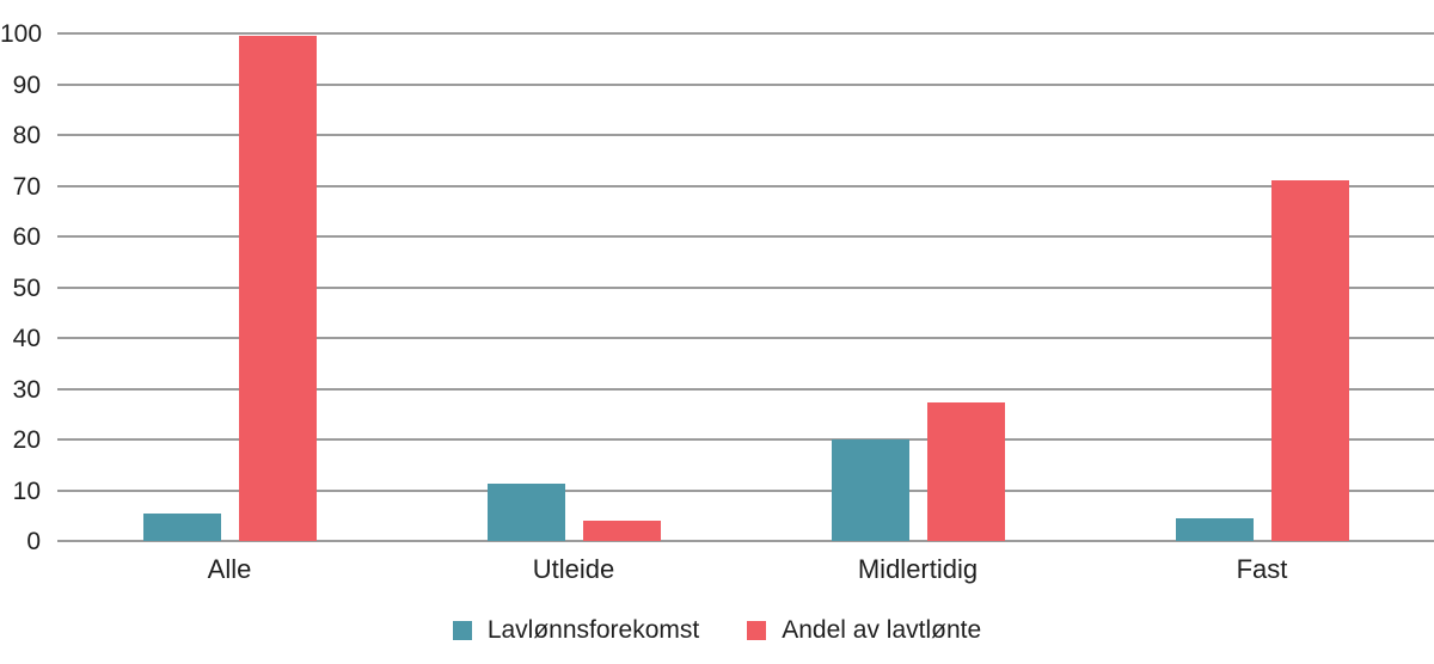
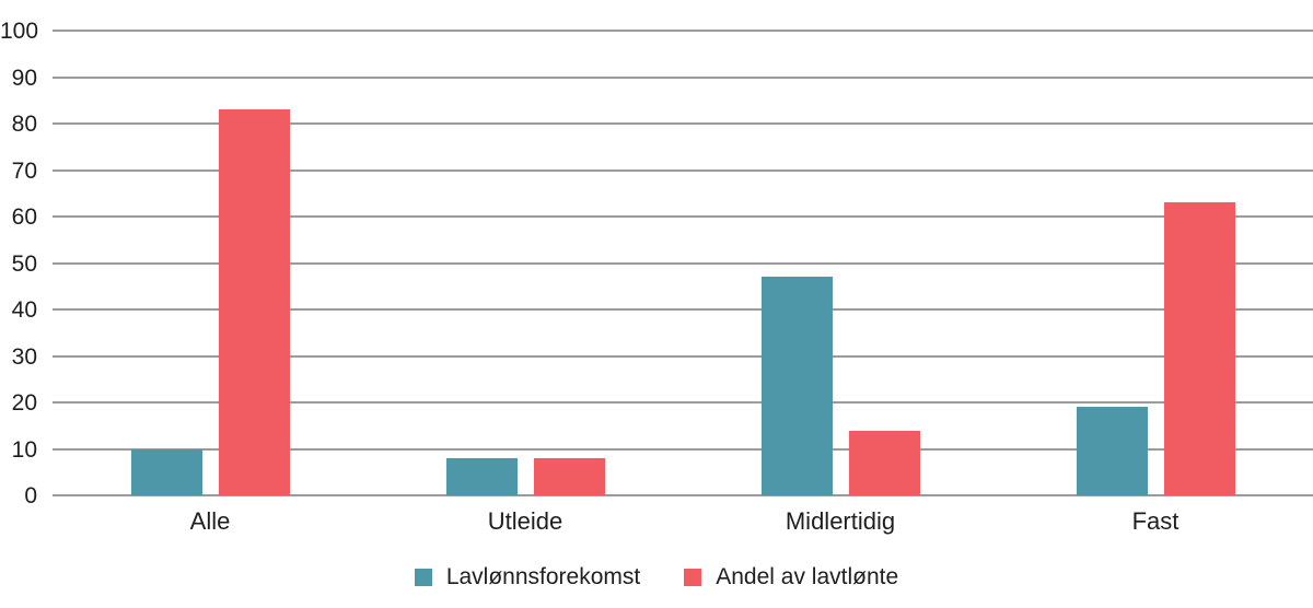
Lavlønnsforekomst/Alle: 6 -> 10
Andel av lavtlønte/Alle: 100 -> 83
Lavlønnsforekomst/Utleide: 11 -> 8
Andel av lavtlønte/Utleide: 4 -> 8
Lavlønnsforekomst/Midlertidig: 20 -> 47
Andel av lavtlønte/Midlertidig: 27 -> 14
Lavlønnsforekomst/Fast: 4 -> 19
Andel av lavtlønte/Fast: 71 -> 63
